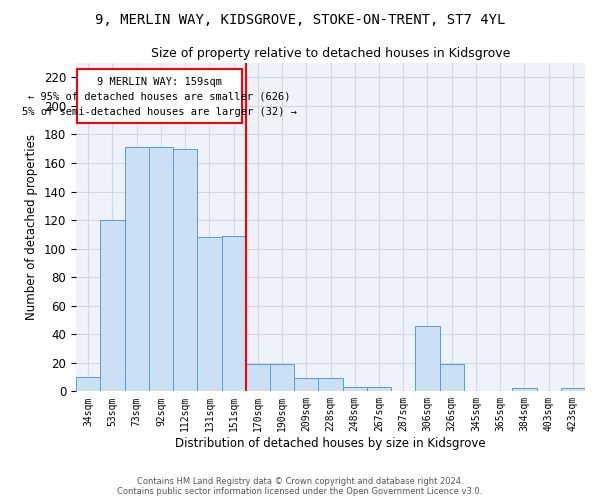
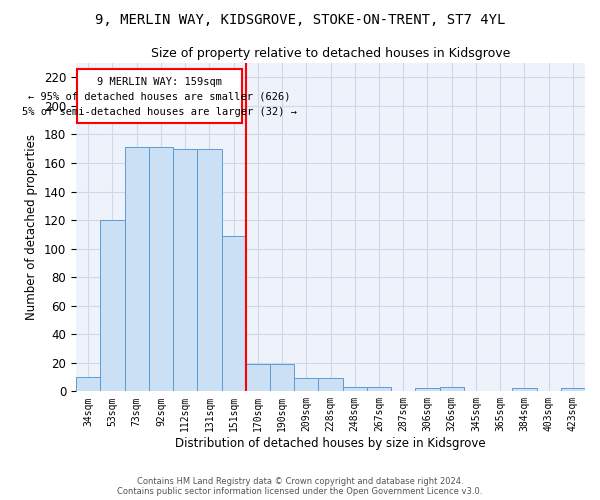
131sqm: 108 -> 170
306sqm: 46 -> 2
326sqm: 19 -> 3
